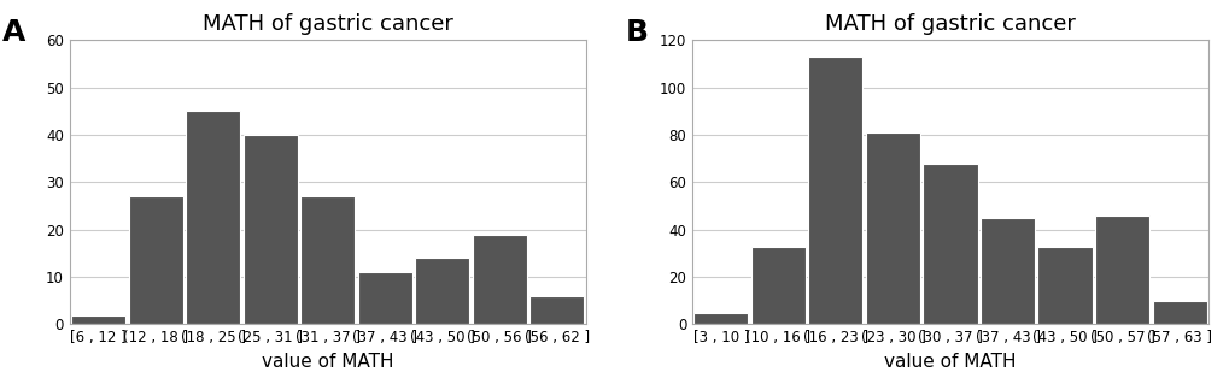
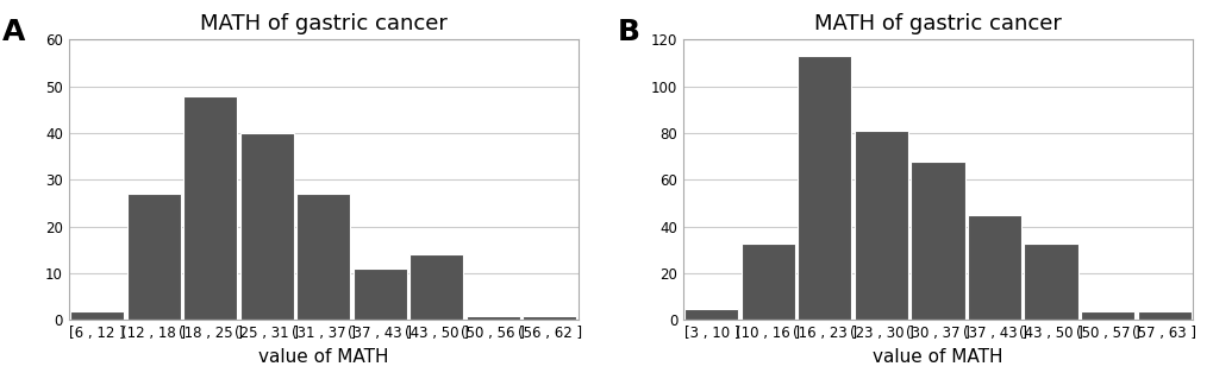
(18 , 25 ]: 45 -> 48
(50 , 56 ]: 19 -> 1
(56 , 62 ]: 6 -> 1
(50 , 57 ]: 46 -> 4
(57 , 63 ]: 10 -> 4
